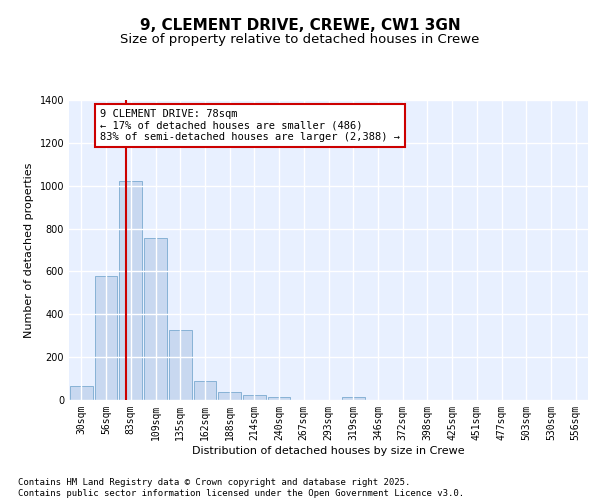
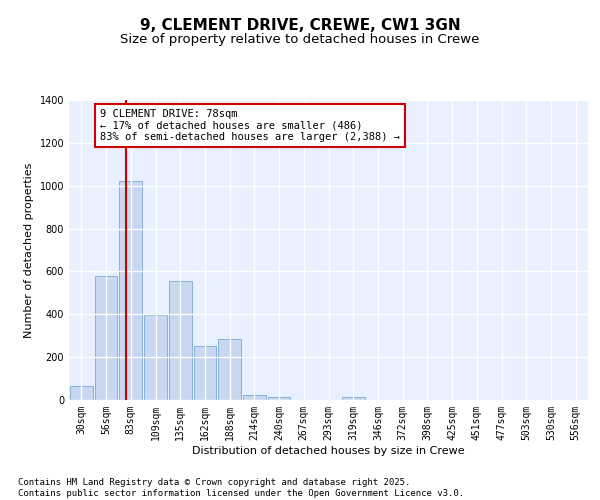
109sqm: 755 -> 395
135sqm: 325 -> 555
162sqm: 90 -> 250
188sqm: 37 -> 285
